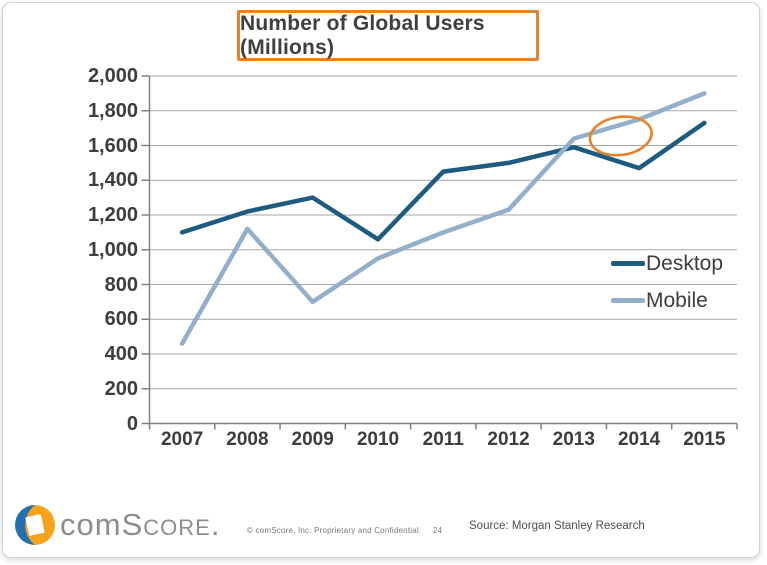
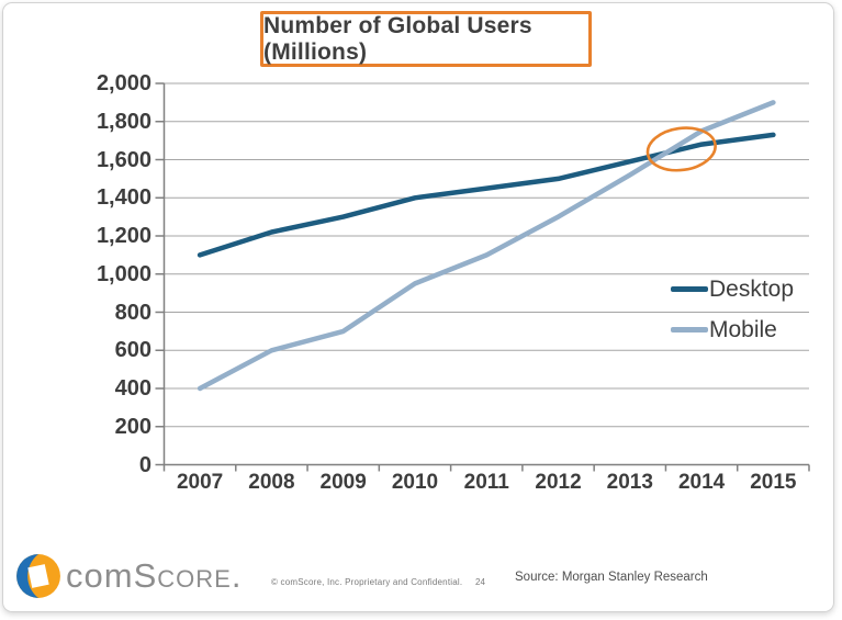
Mobile/2007: 460 -> 400
Mobile/2008: 1120 -> 600
Desktop/2010: 1060 -> 1400
Mobile/2012: 1230 -> 1300
Mobile/2013: 1640 -> 1520
Desktop/2014: 1470 -> 1680
